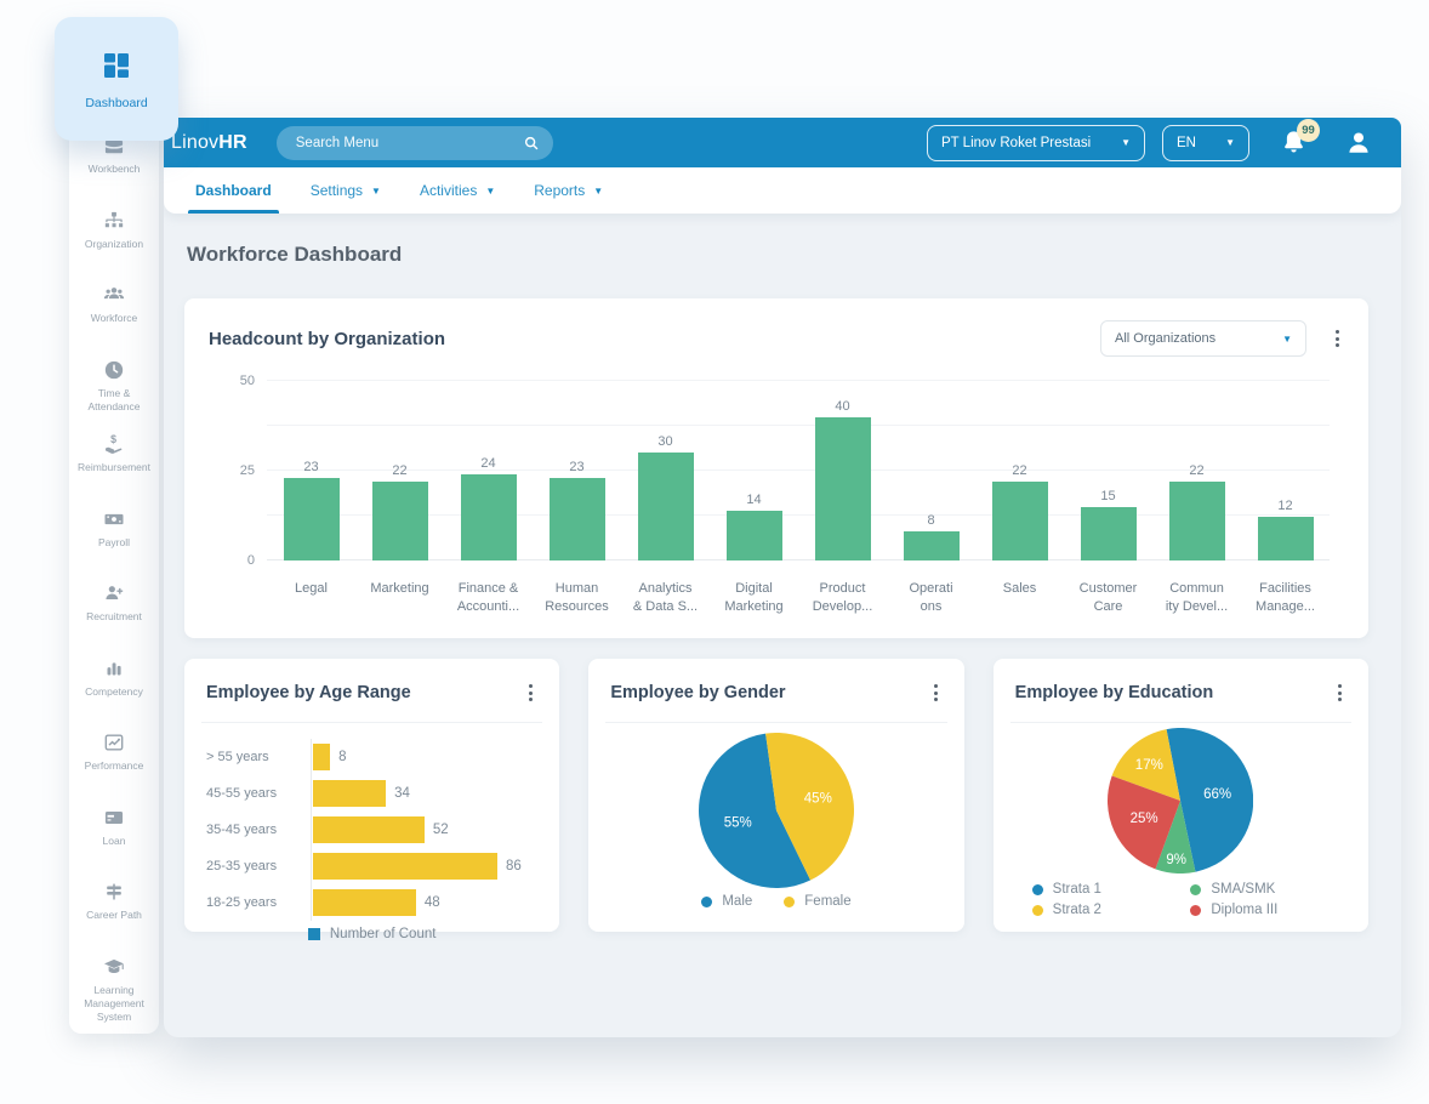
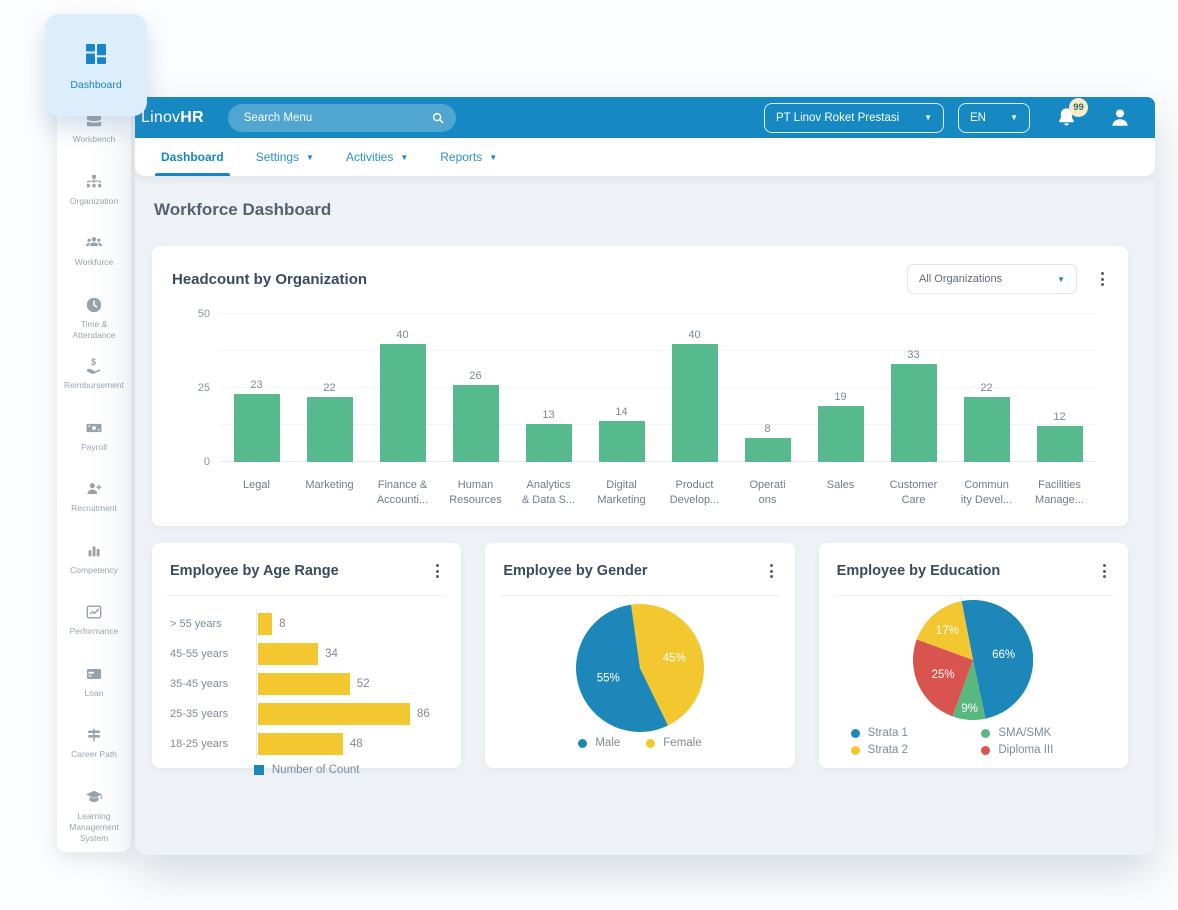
Headcount by Organization/Finance & Accounti...: 24 -> 40
Headcount by Organization/Human Resources: 23 -> 26
Headcount by Organization/Analytics & Data S...: 30 -> 13
Headcount by Organization/Sales: 22 -> 19
Headcount by Organization/Customer Care: 15 -> 33
